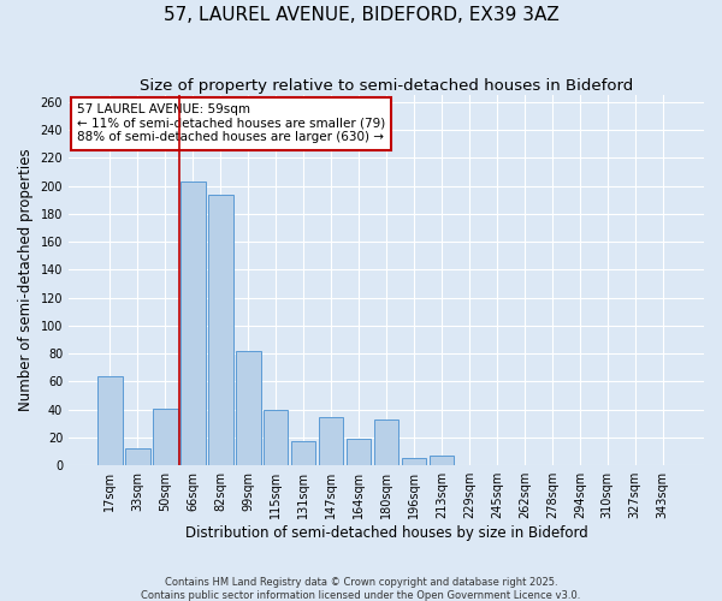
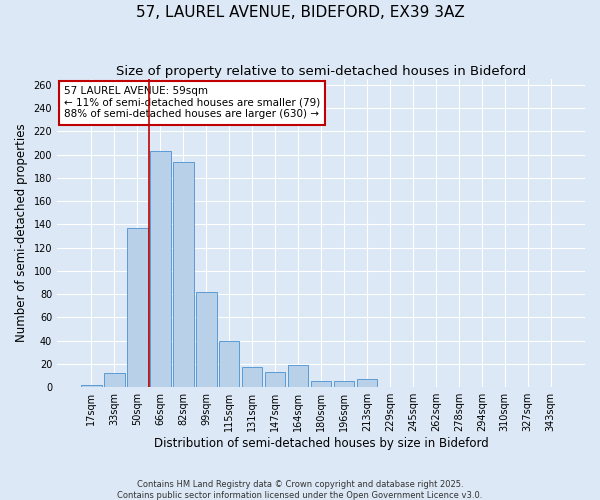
17sqm: 64 -> 2
50sqm: 41 -> 137
147sqm: 35 -> 13
180sqm: 33 -> 5
